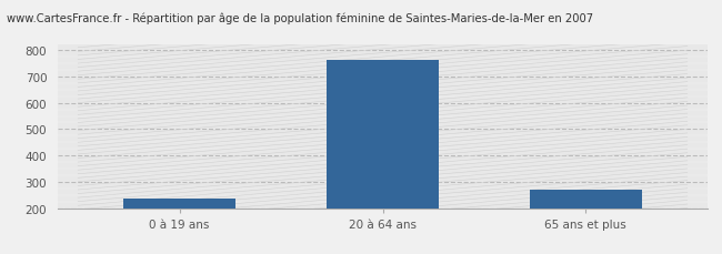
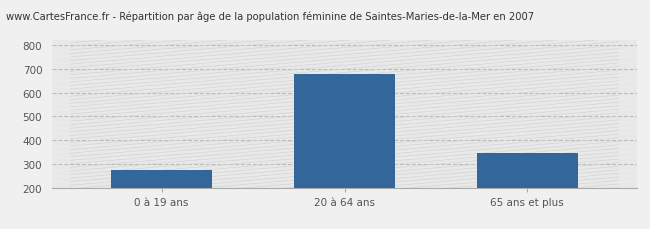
0 à 19 ans: 235 -> 275
20 à 64 ans: 762 -> 680
65 ans et plus: 268 -> 345
